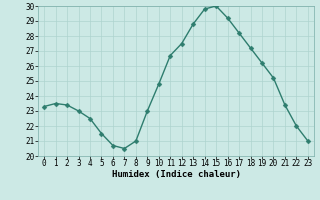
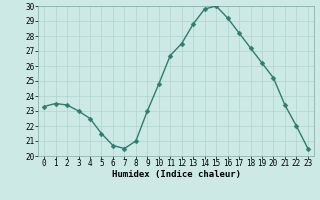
23: 21.0 -> 20.5
